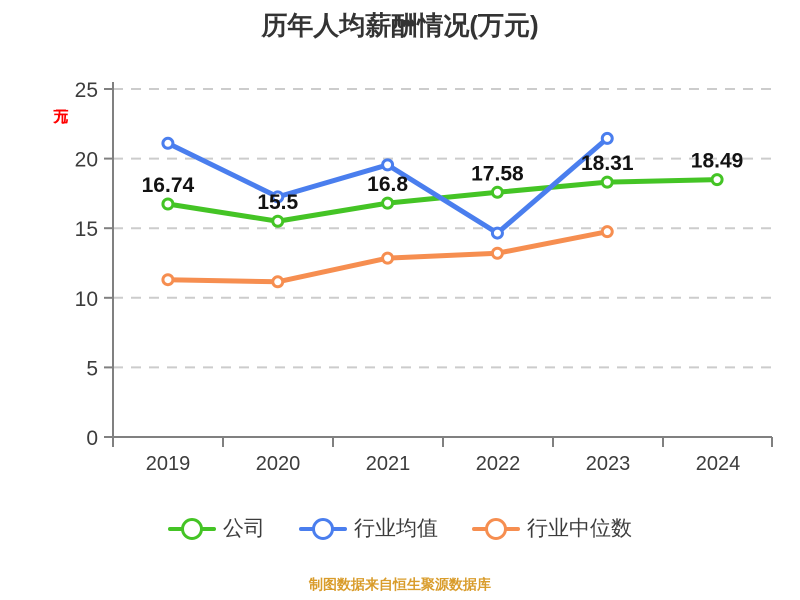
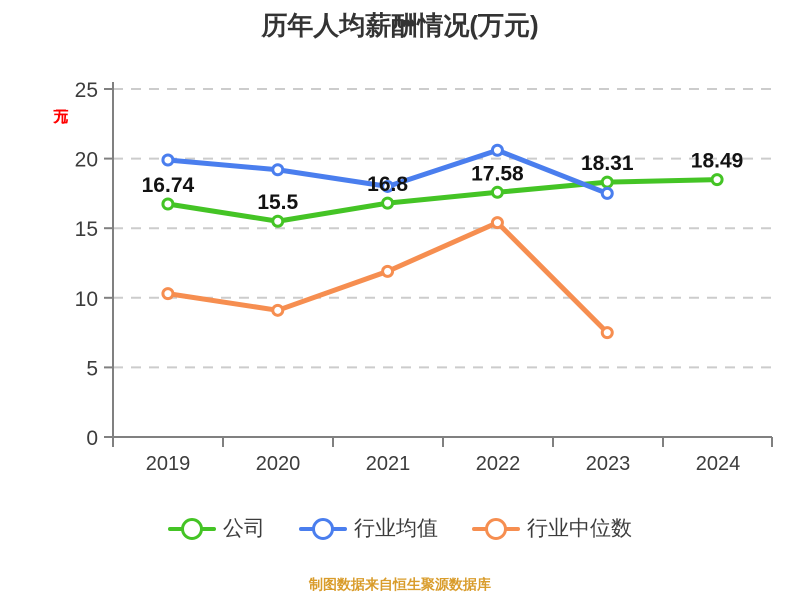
行业均值/2019: 21.1 -> 19.9
行业中位数/2019: 11.3 -> 10.3
行业均值/2020: 17.2 -> 19.2
行业中位数/2020: 11.2 -> 9.1
行业均值/2021: 19.6 -> 18.0
行业中位数/2021: 12.8 -> 11.9
行业均值/2022: 14.7 -> 20.6
行业中位数/2022: 13.2 -> 15.4
行业均值/2023: 21.4 -> 17.5
行业中位数/2023: 14.8 -> 7.5
